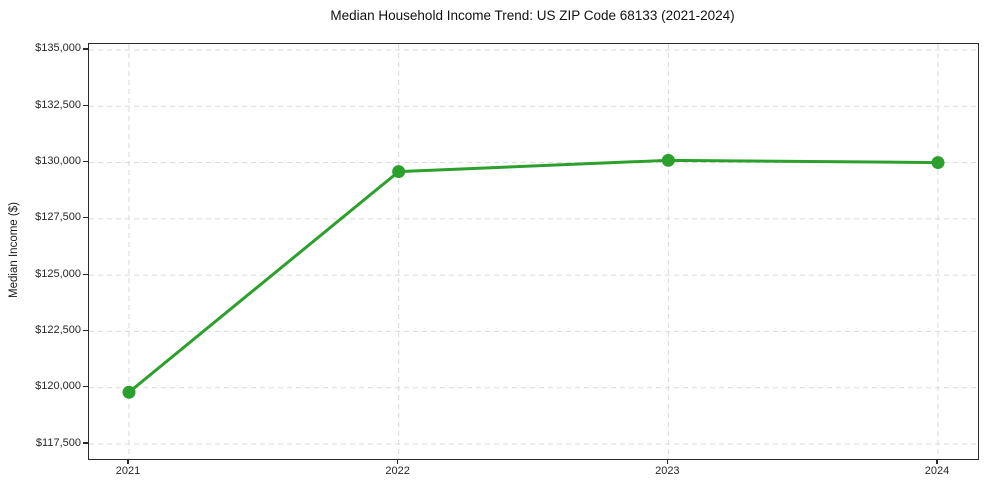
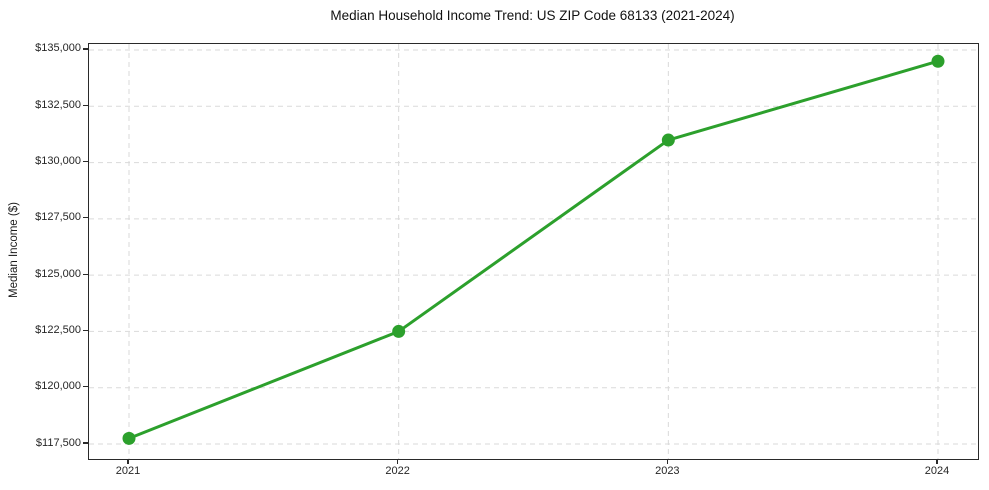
2021: $119800 -> $117800
2022: $129600 -> $122500
2023: $130100 -> $131000
2024: $130000 -> $134500
